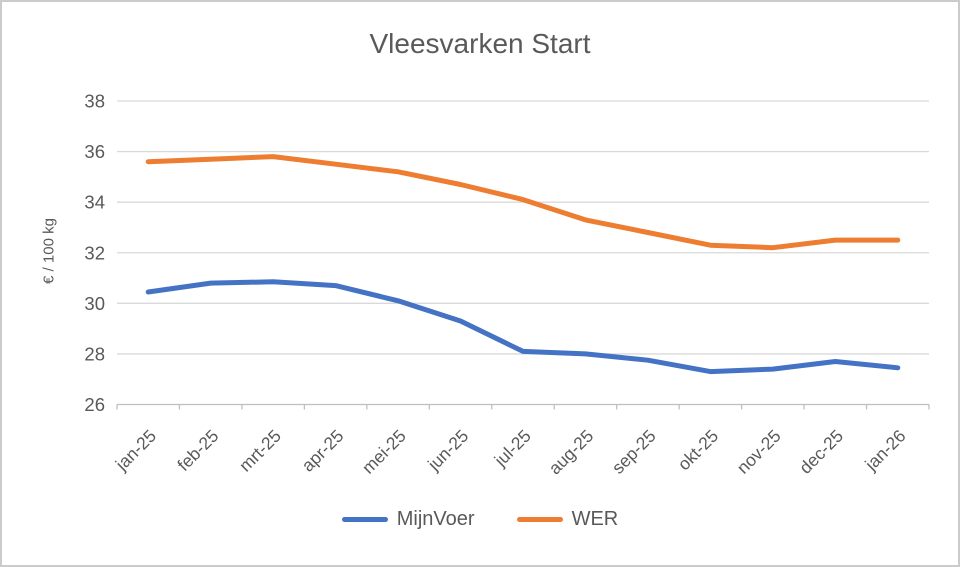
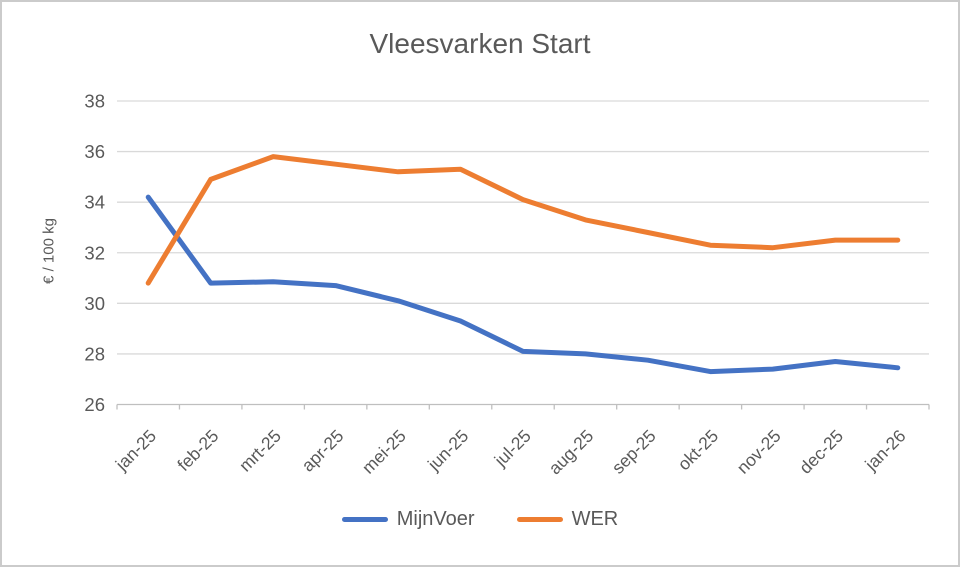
MijnVoer/jan-25: 30.4 -> 34.2
WER/jan-25: 35.6 -> 30.8
WER/feb-25: 35.7 -> 34.9
WER/jun-25: 34.7 -> 35.3
